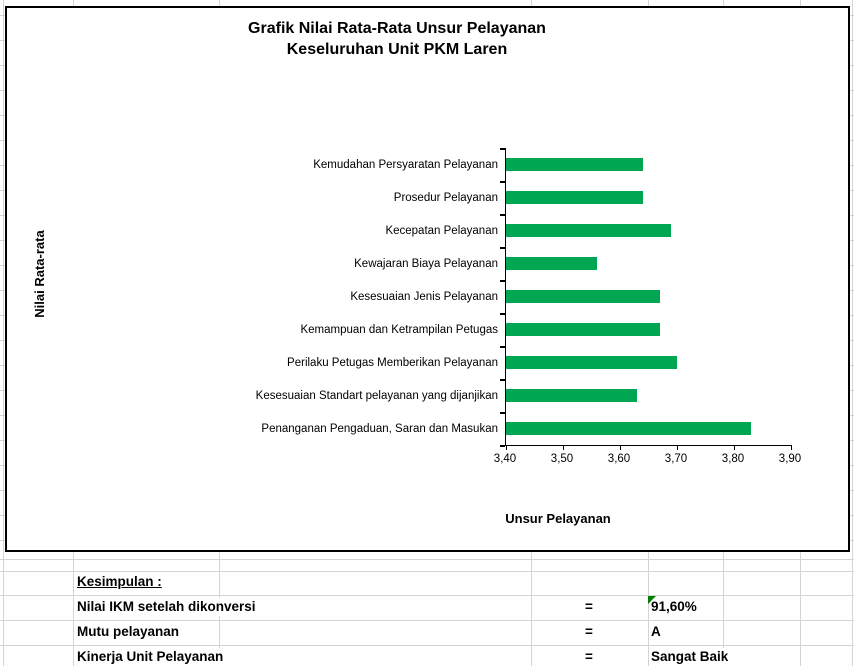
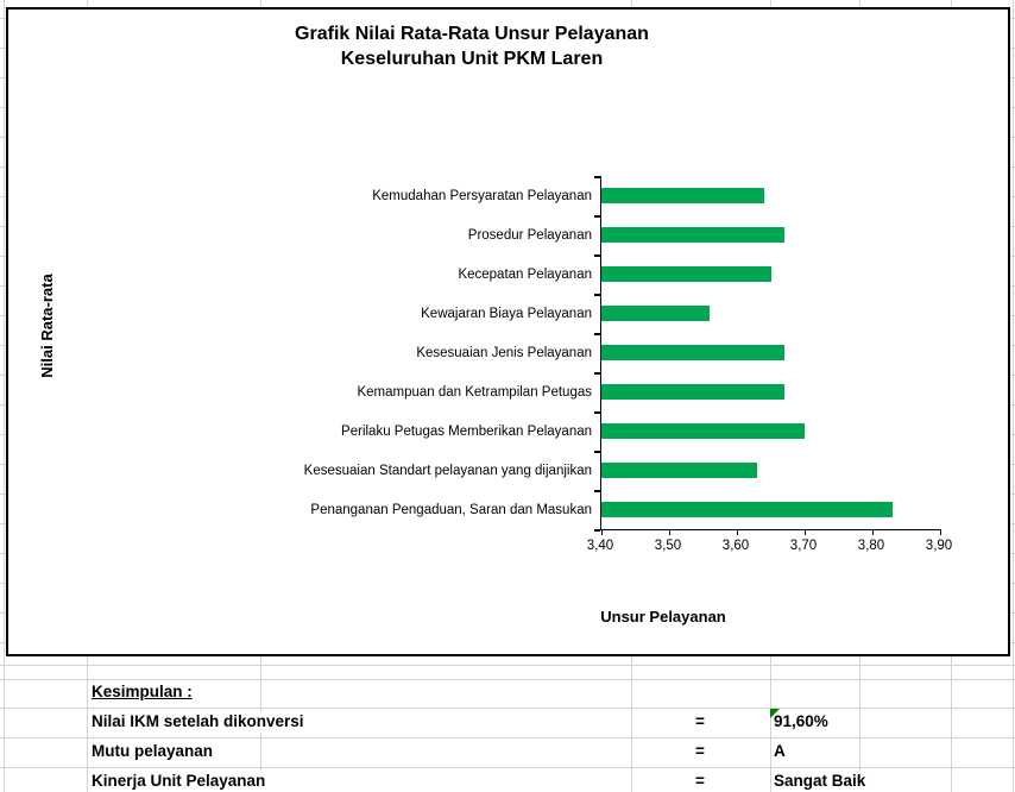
Prosedur Pelayanan: 3,64 -> 3,67
Kecepatan Pelayanan: 3,69 -> 3,65
